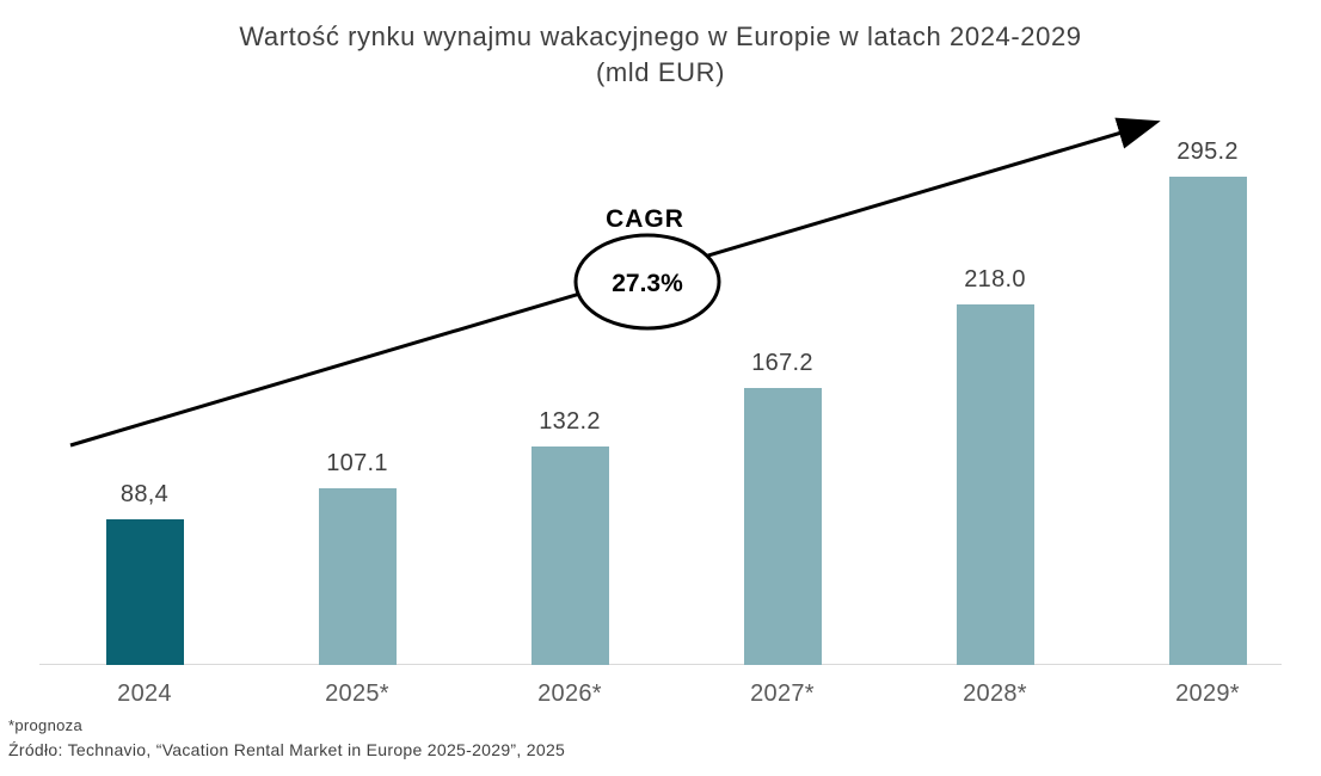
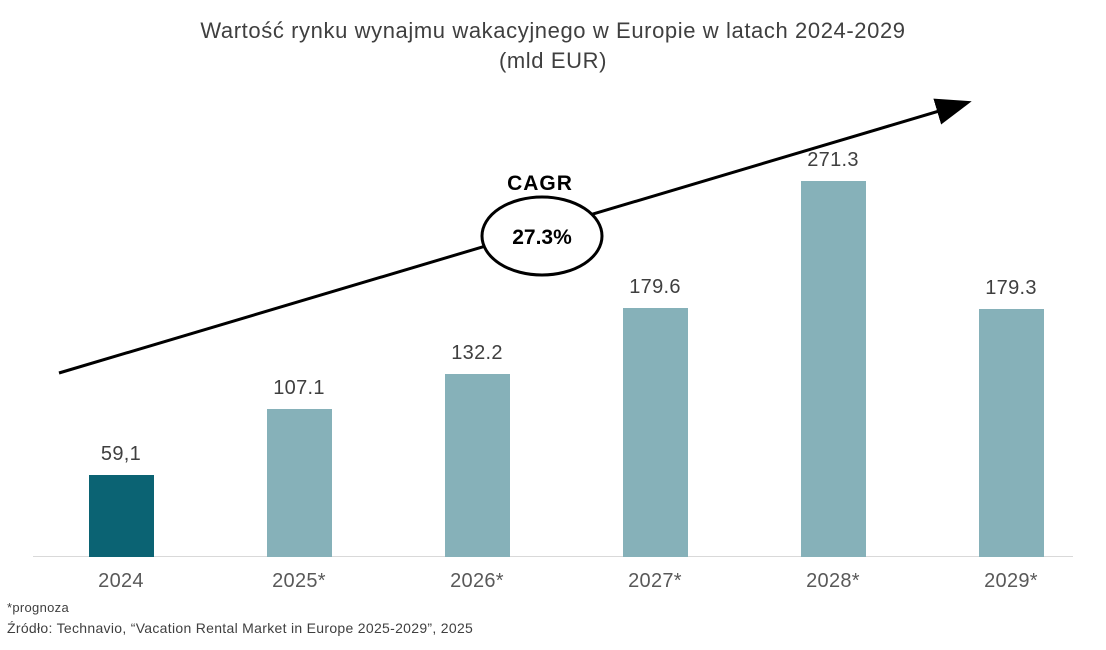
2024: 88,4 -> 59,1
2027*: 167.2 -> 179.6
2028*: 218.0 -> 271.3
2029*: 295.2 -> 179.3
